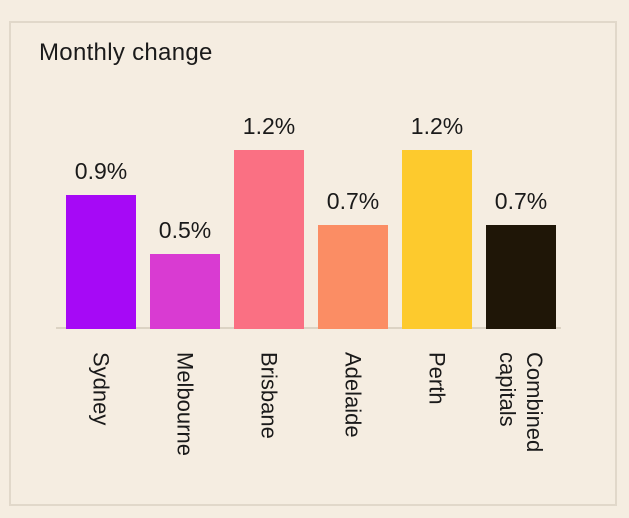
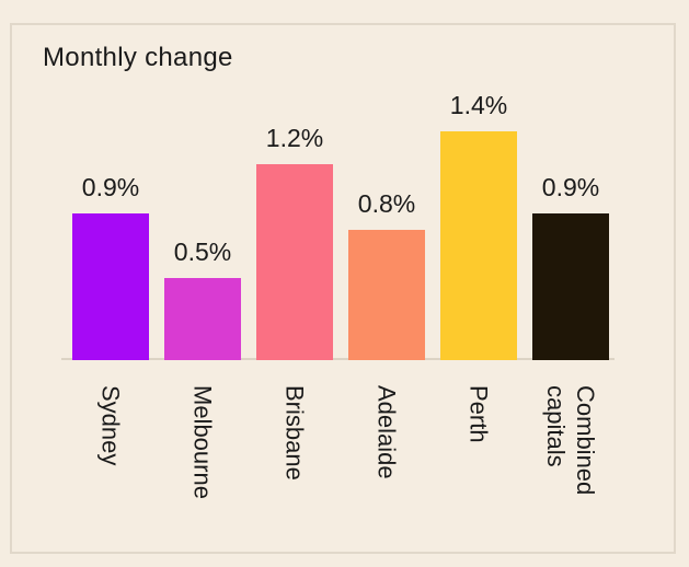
Adelaide: 0.7% -> 0.8%
Perth: 1.2% -> 1.4%
Combined capitals: 0.7% -> 0.9%
